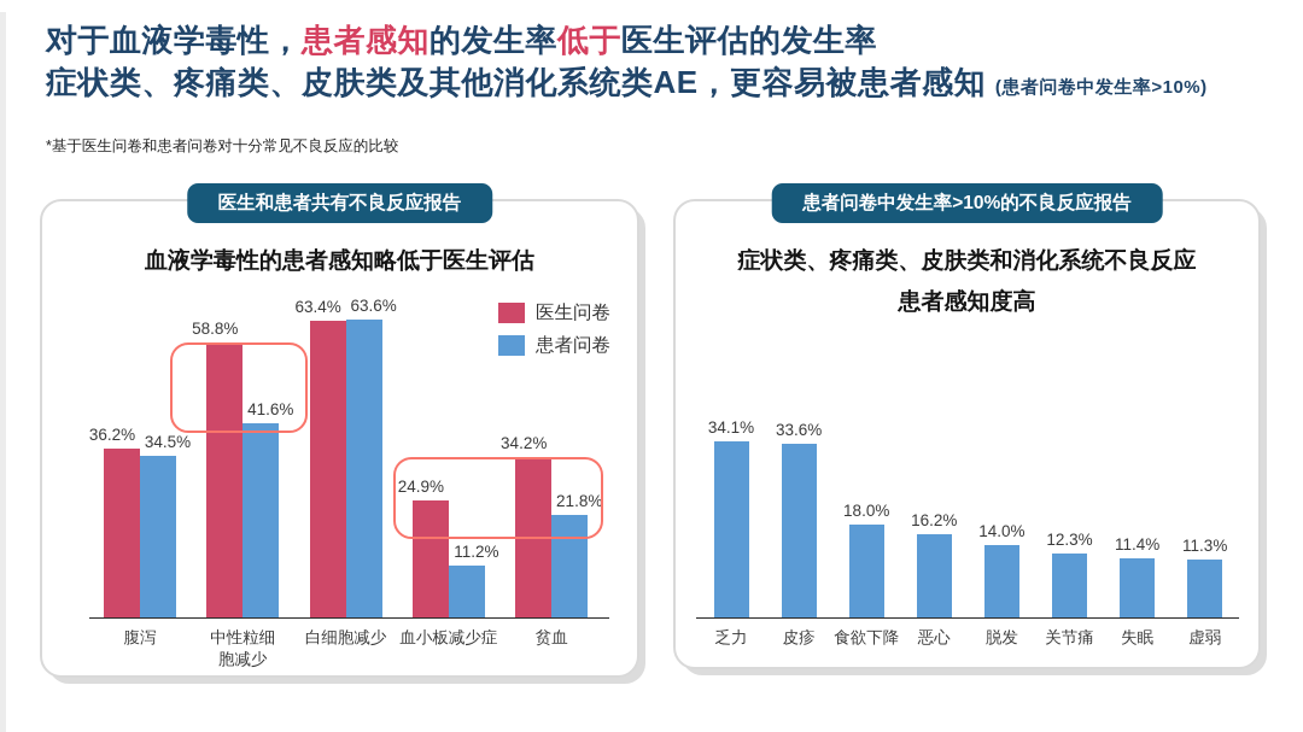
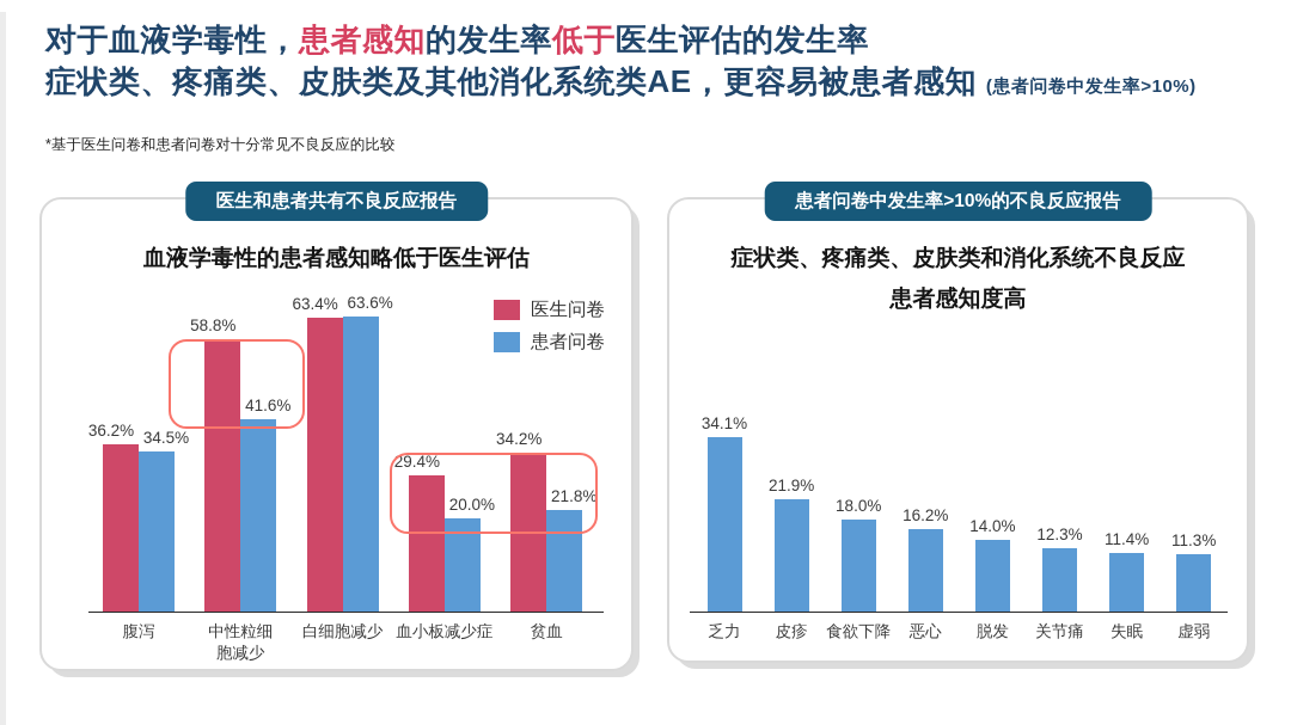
血液学毒性的患者感知略低于医生评估/医生问卷/血小板减少症: 24.9% -> 29.4%
血液学毒性的患者感知略低于医生评估/患者问卷/血小板减少症: 11.2% -> 20.0%
症状类、疼痛类、皮肤类和消化系统不良反应 患者感知度高/皮疹: 33.6% -> 21.9%
